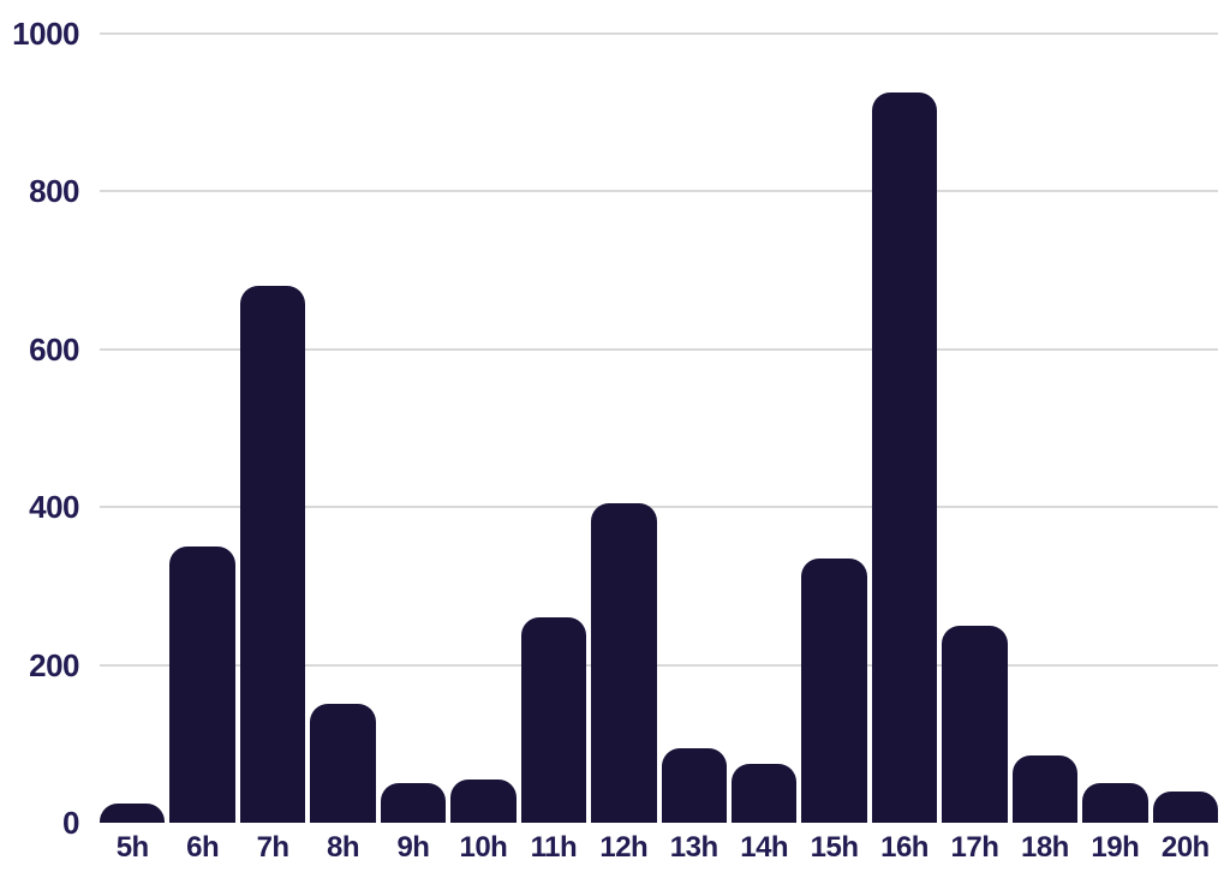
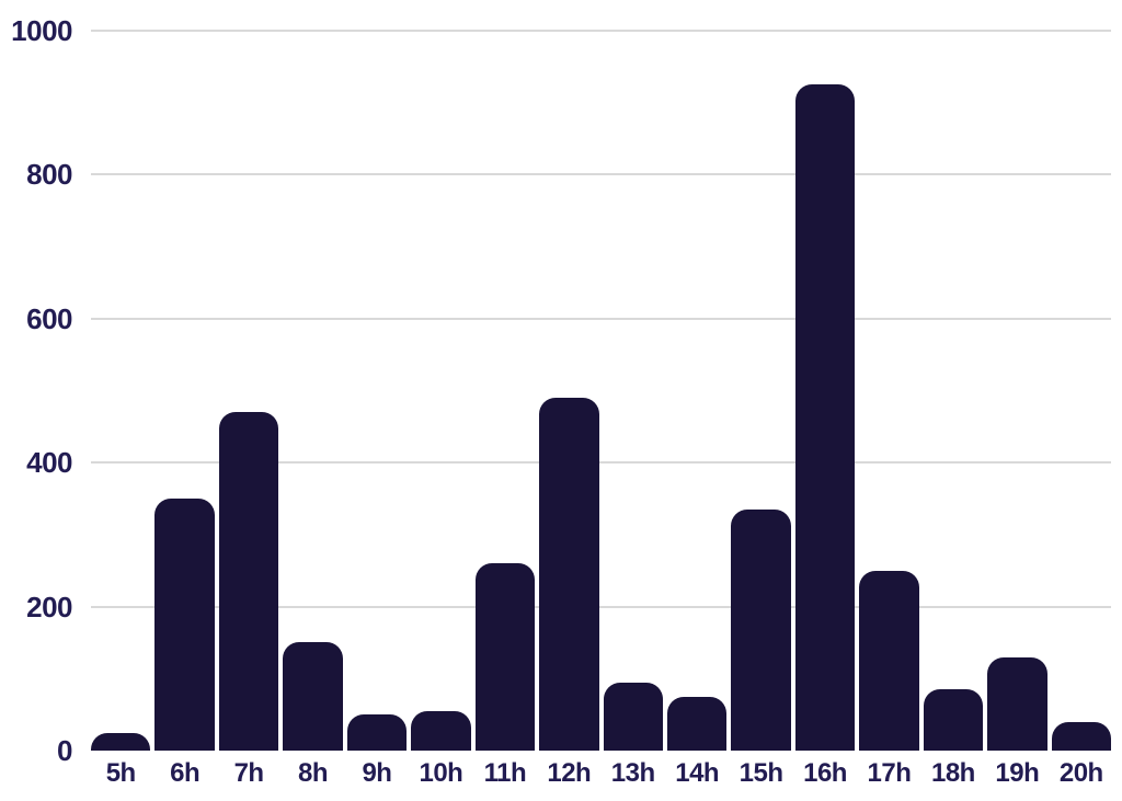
7h: 680 -> 470
12h: 400 -> 490
19h: 50 -> 130
